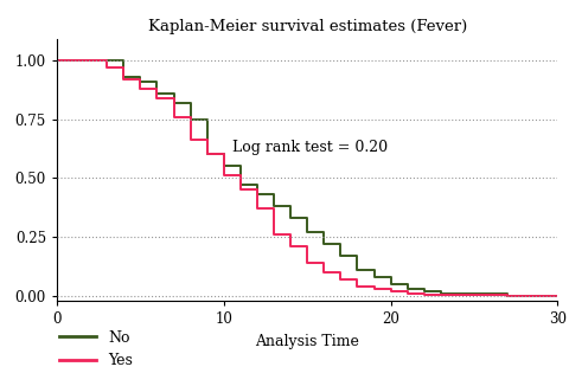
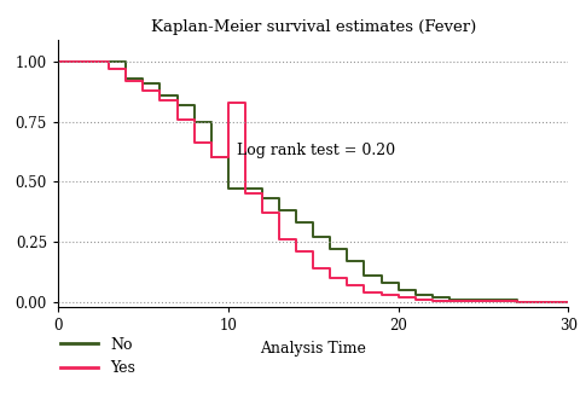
No/10: 0.55 -> 0.47
Yes/10: 0.51 -> 0.83
